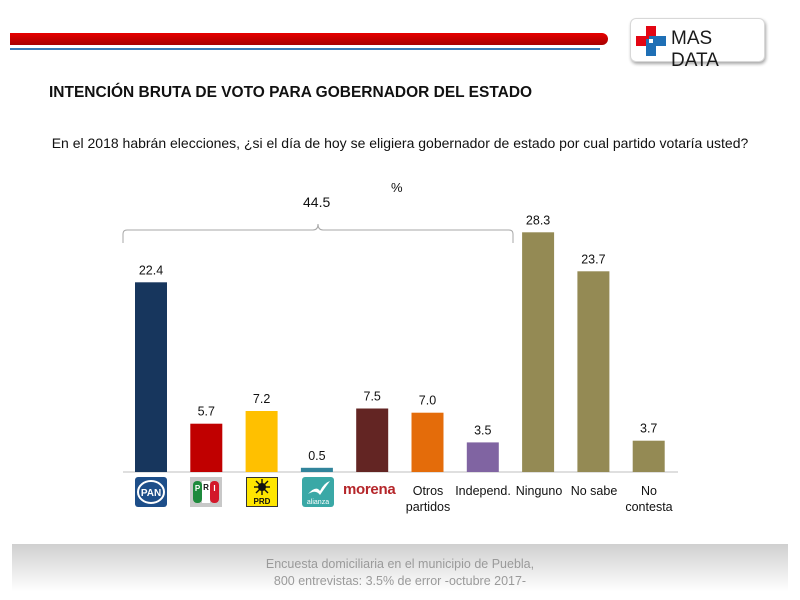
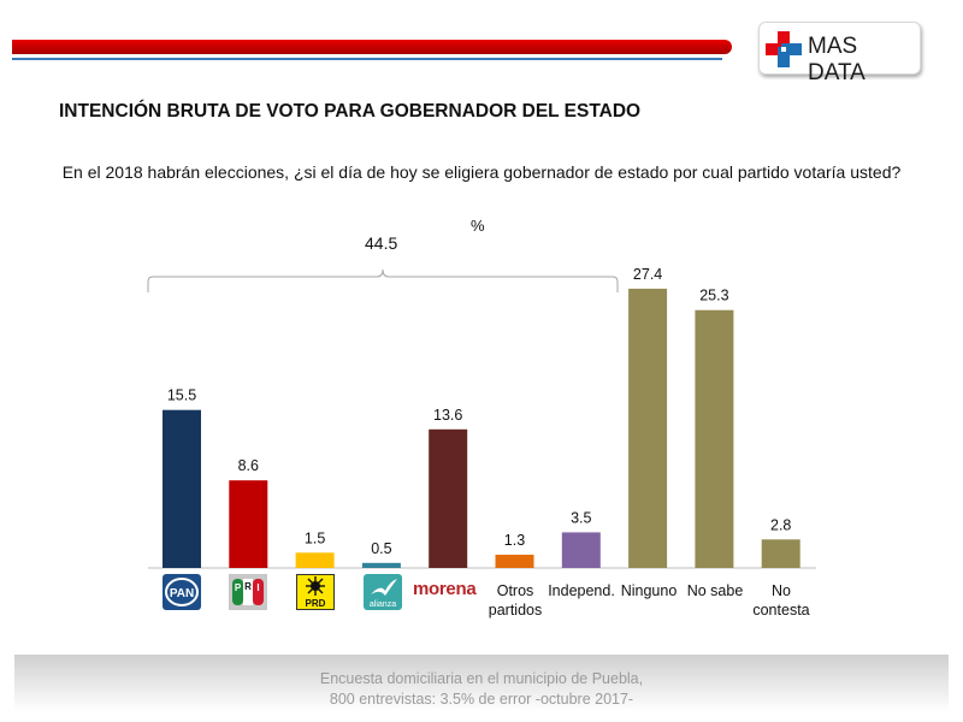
PAN: 22.4 -> 15.5
PRI: 5.7 -> 8.6
PRD: 7.2 -> 1.5
morena: 7.5 -> 13.6
Otros partidos: 7.0 -> 1.3
Ninguno: 28.3 -> 27.4
No sabe: 23.7 -> 25.3
No contesta: 3.7 -> 2.8
